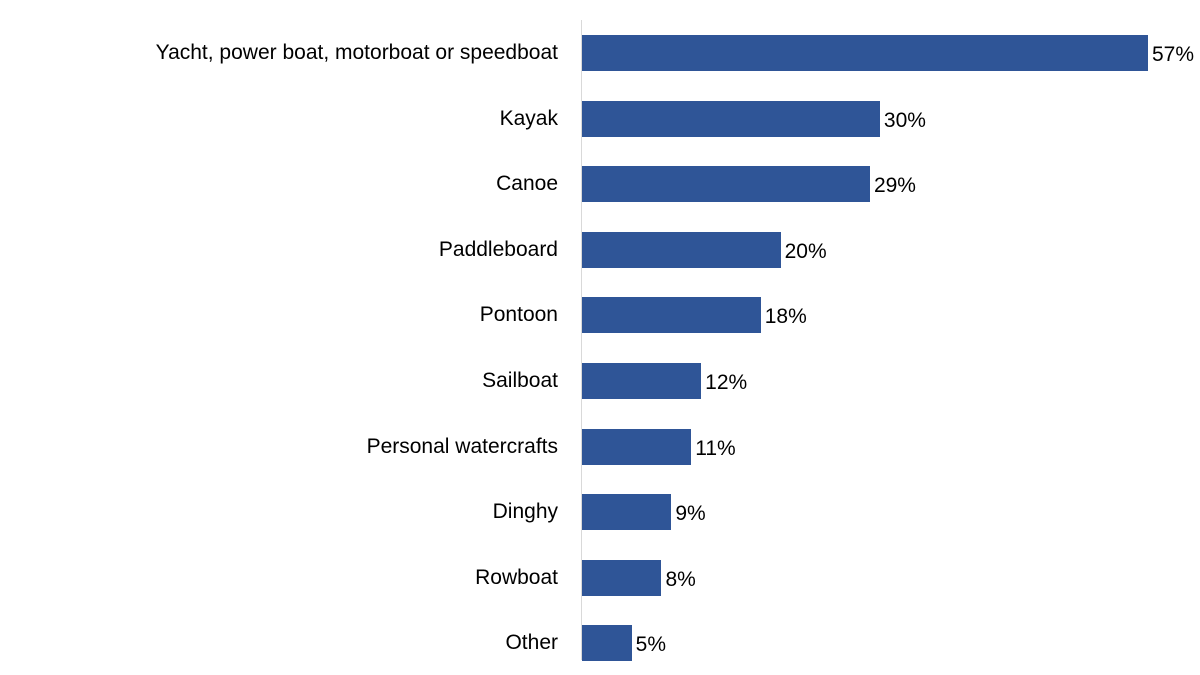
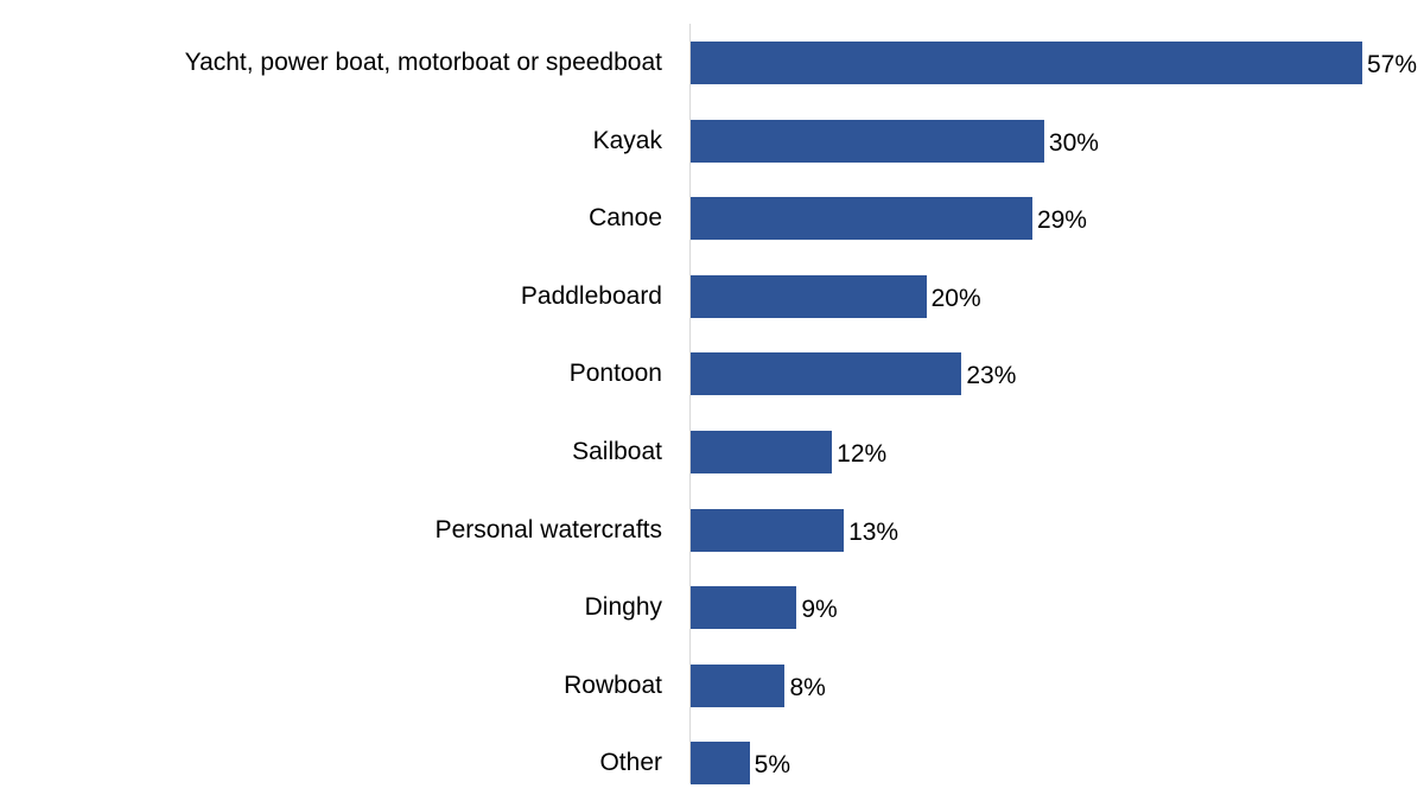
Pontoon: 18% -> 23%
Personal watercrafts: 11% -> 13%
